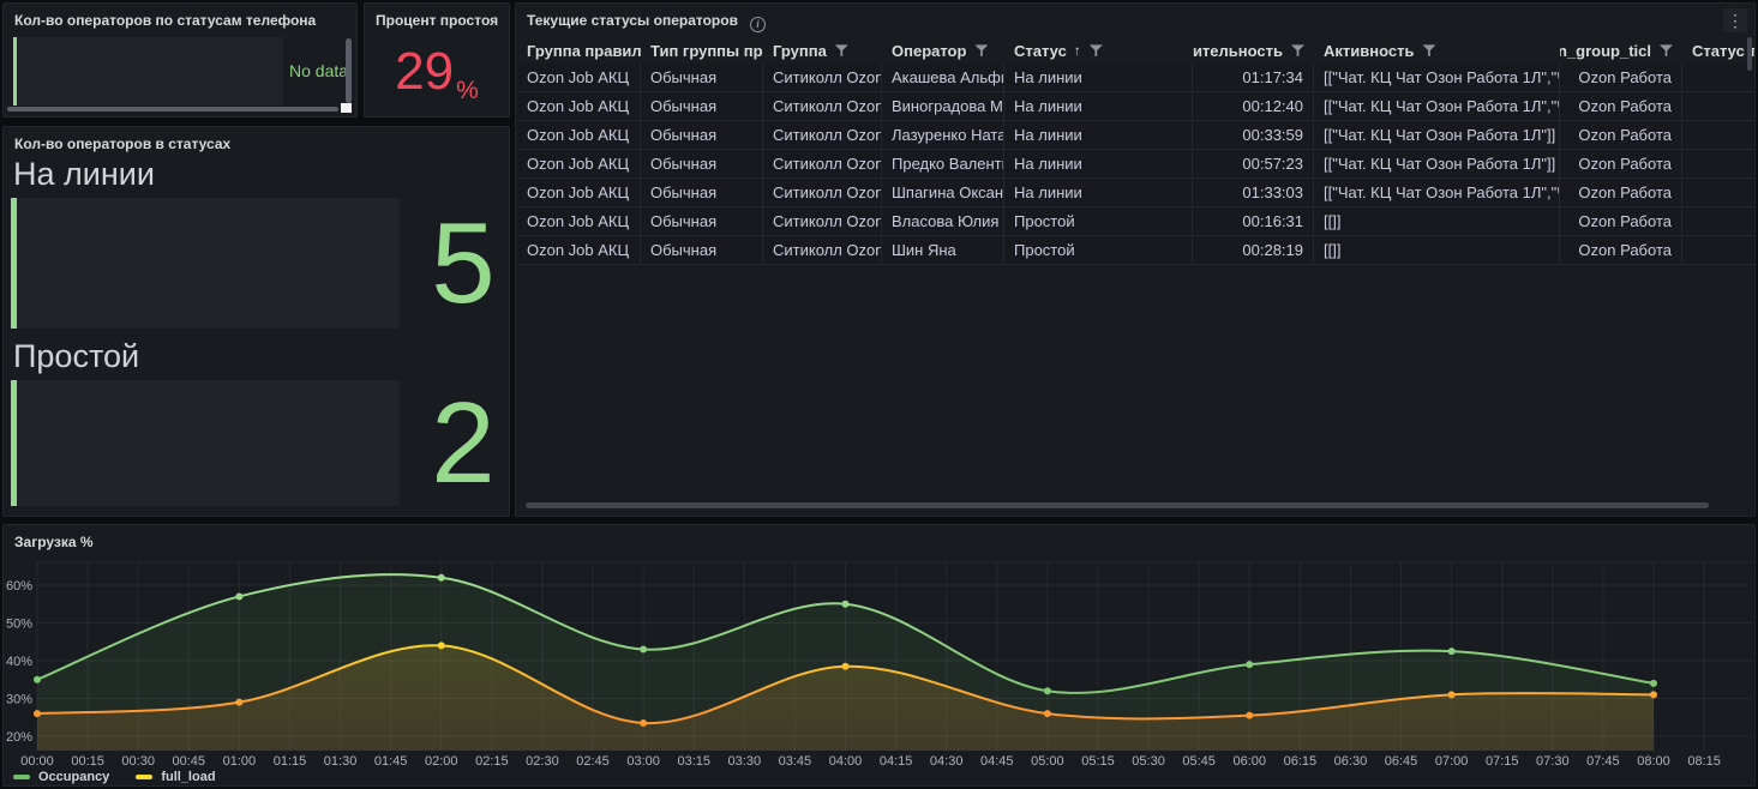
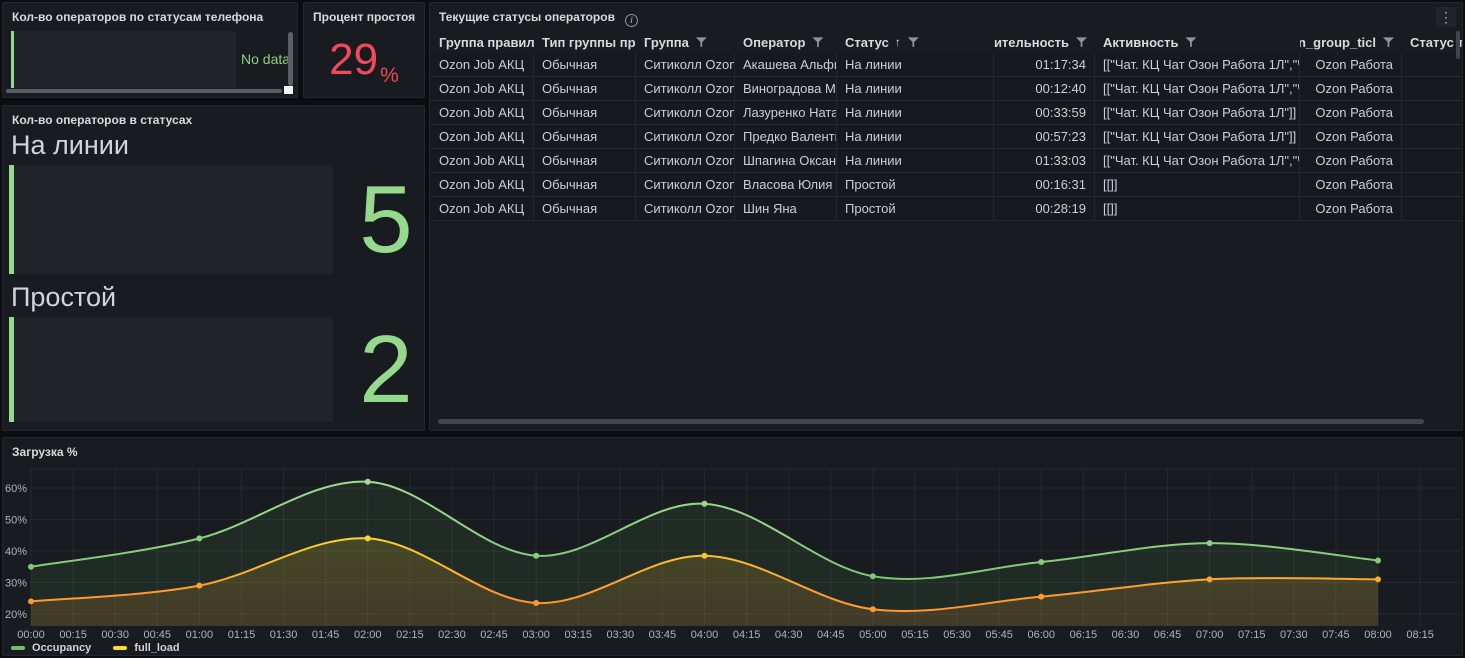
full_load/00:00: 26% -> 24%
Occupancy/01:00: 57% -> 44%
Occupancy/03:00: 43% -> 38%
full_load/05:00: 26% -> 22%
Occupancy/06:00: 39% -> 36%
Occupancy/08:00: 34% -> 37%
